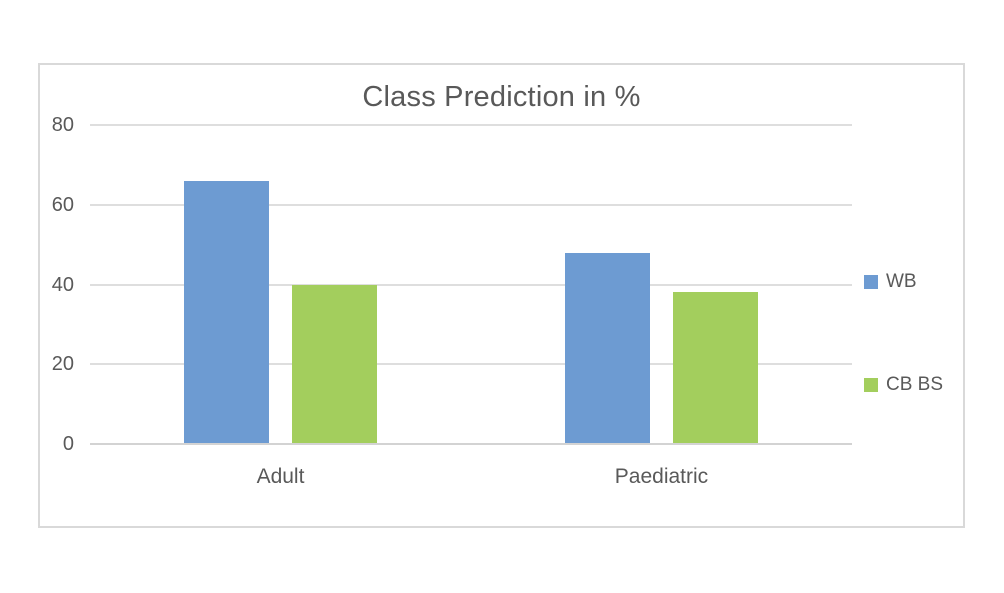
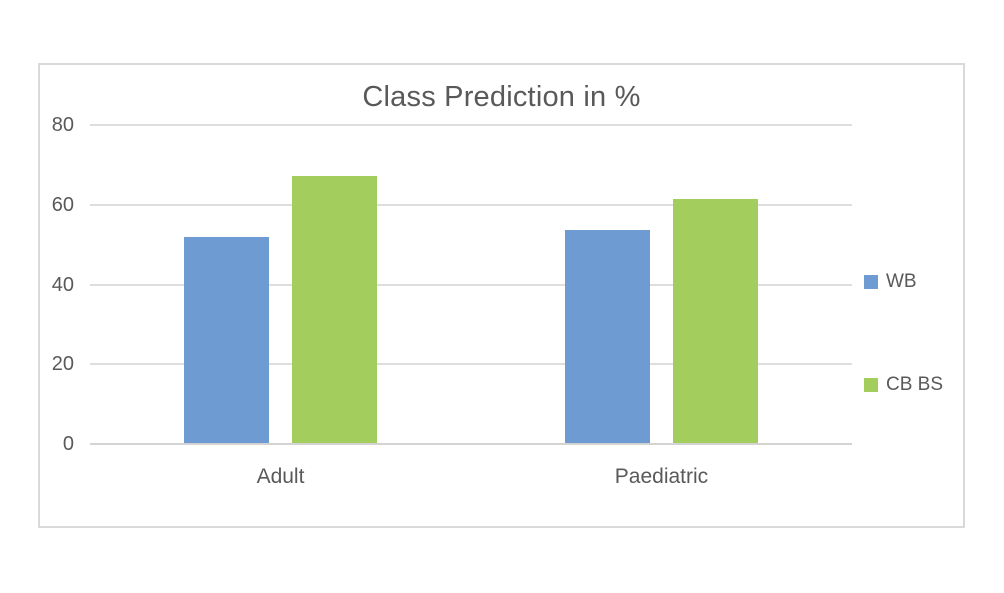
WB/Adult: 66 -> 52
CB BS/Adult: 40 -> 67
WB/Paediatric: 48 -> 54
CB BS/Paediatric: 38 -> 62
